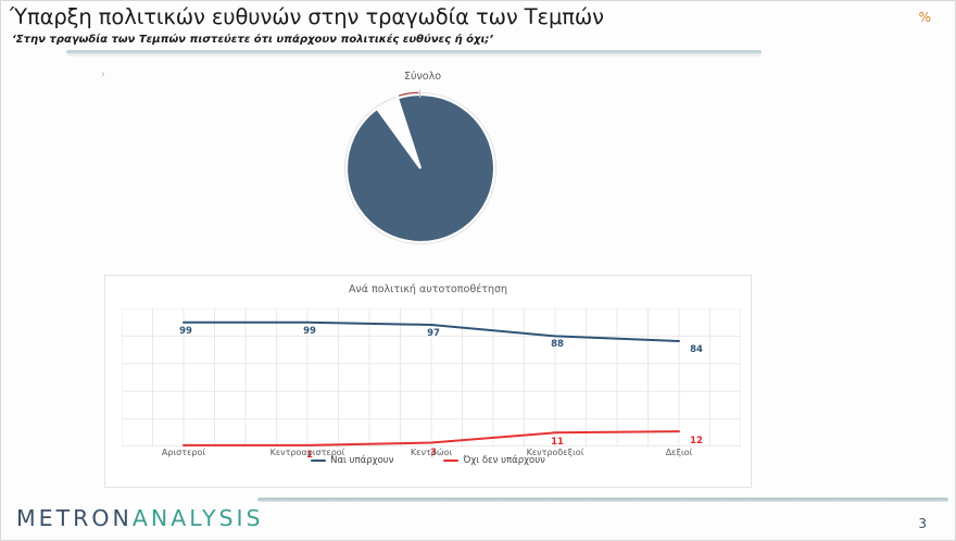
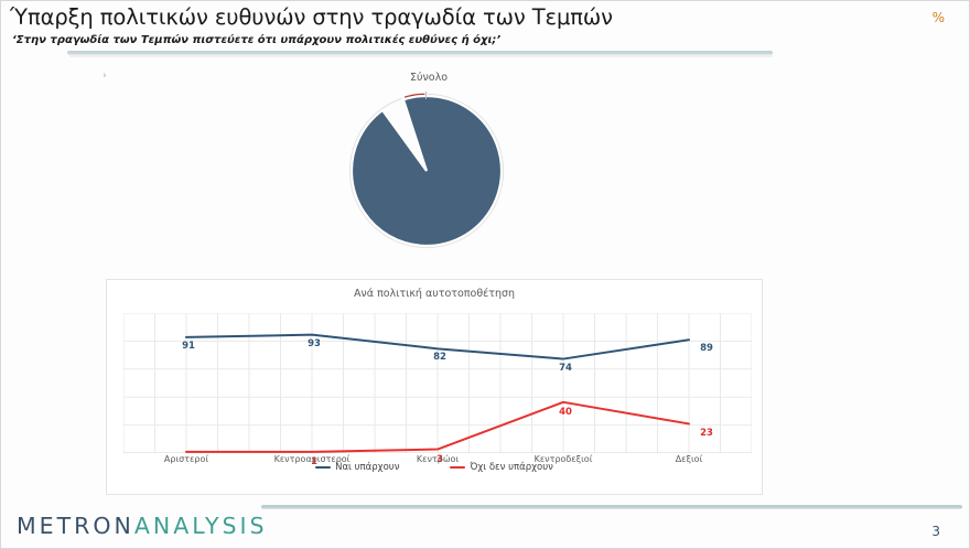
Ανά πολιτική αυτοτοποθέτηση/Ναι υπάρχουν/Αριστεροί: 99 -> 91
Ανά πολιτική αυτοτοποθέτηση/Ναι υπάρχουν/Κεντροαριστεροί: 99 -> 93
Ανά πολιτική αυτοτοποθέτηση/Ναι υπάρχουν/Κεντρώοι: 97 -> 82
Ανά πολιτική αυτοτοποθέτηση/Ναι υπάρχουν/Κεντροδεξιοί: 88 -> 74
Ανά πολιτική αυτοτοποθέτηση/Όχι δεν υπάρχουν/Κεντροδεξιοί: 11 -> 40
Ανά πολιτική αυτοτοποθέτηση/Ναι υπάρχουν/Δεξιοί: 84 -> 89
Ανά πολιτική αυτοτοποθέτηση/Όχι δεν υπάρχουν/Δεξιοί: 12 -> 23
